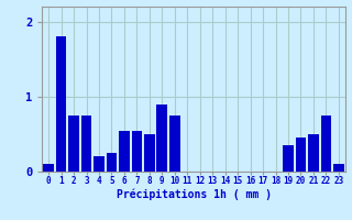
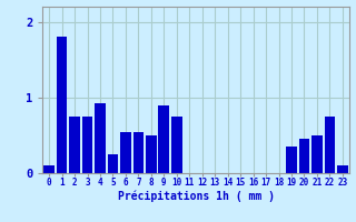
4: 0.20 -> 0.92
